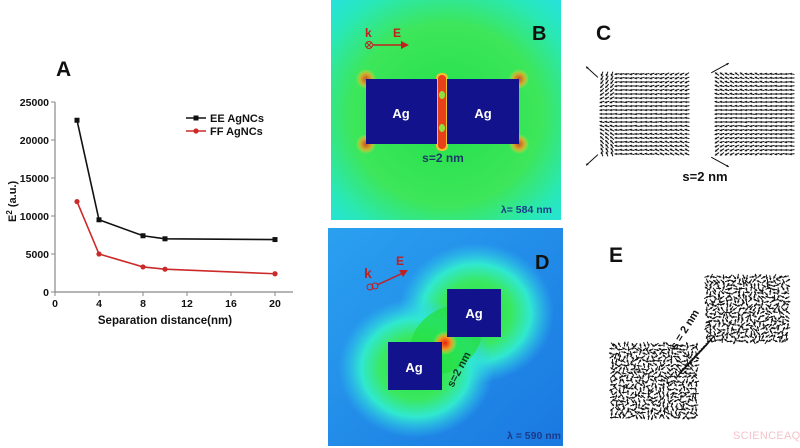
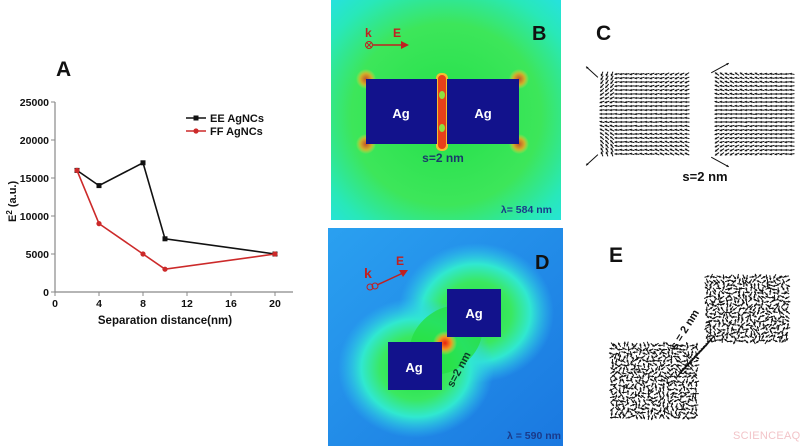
EE AgNCs/2: 23000 -> 16000
FF AgNCs/2: 12000 -> 16000
EE AgNCs/4: 10000 -> 14000
FF AgNCs/4: 5000 -> 9000
EE AgNCs/8: 7000 -> 17000
FF AgNCs/8: 3000 -> 5000
EE AgNCs/20: 7000 -> 5000
FF AgNCs/20: 2000 -> 5000
